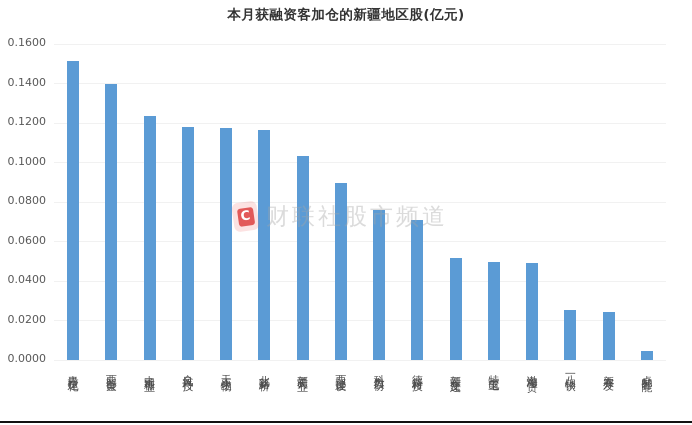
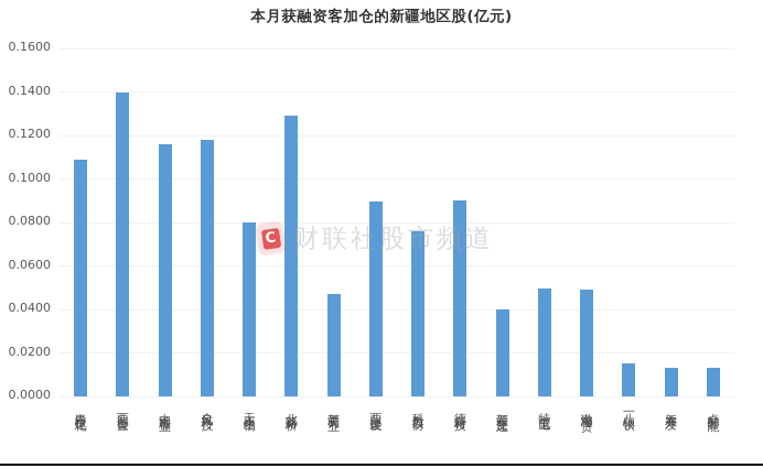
青松建化: 0.151 -> 0.109
中粮糖业: 0.123 -> 0.116
天康生物: 0.117 -> 0.080
北新路桥: 0.116 -> 0.129
新疆天业: 0.103 -> 0.047
德新科技: 0.071 -> 0.090
新疆交建: 0.051 -> 0.040
八一钢铁: 0.025 -> 0.015
新农开发: 0.024 -> 0.013
卓郎智能: 0.004 -> 0.013
